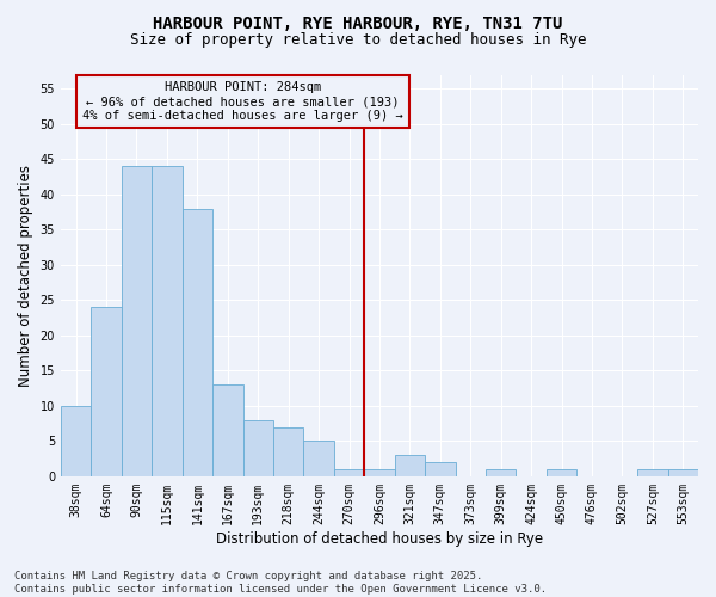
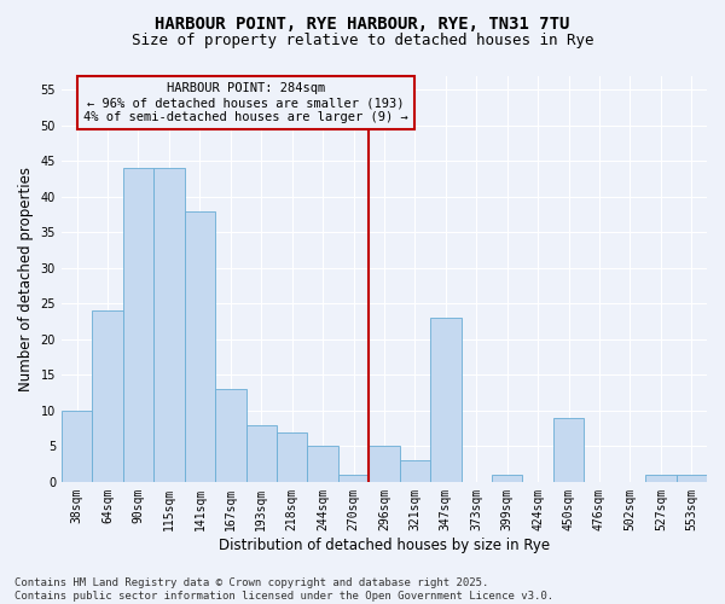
296sqm: 1 -> 5
347sqm: 2 -> 23
450sqm: 1 -> 9
